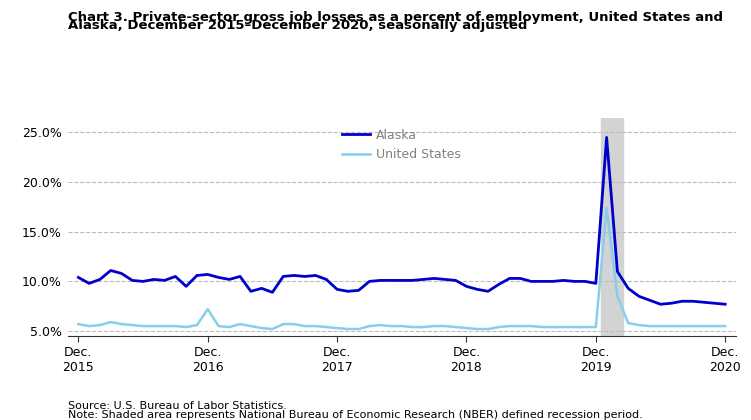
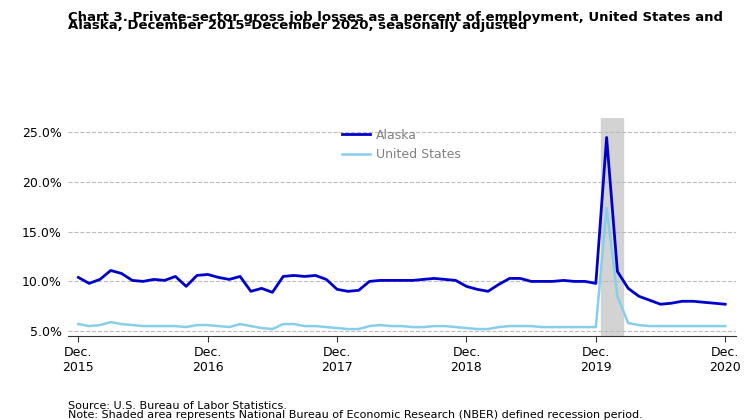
United States/Dec. 2016: 7.2% -> 5.6%
